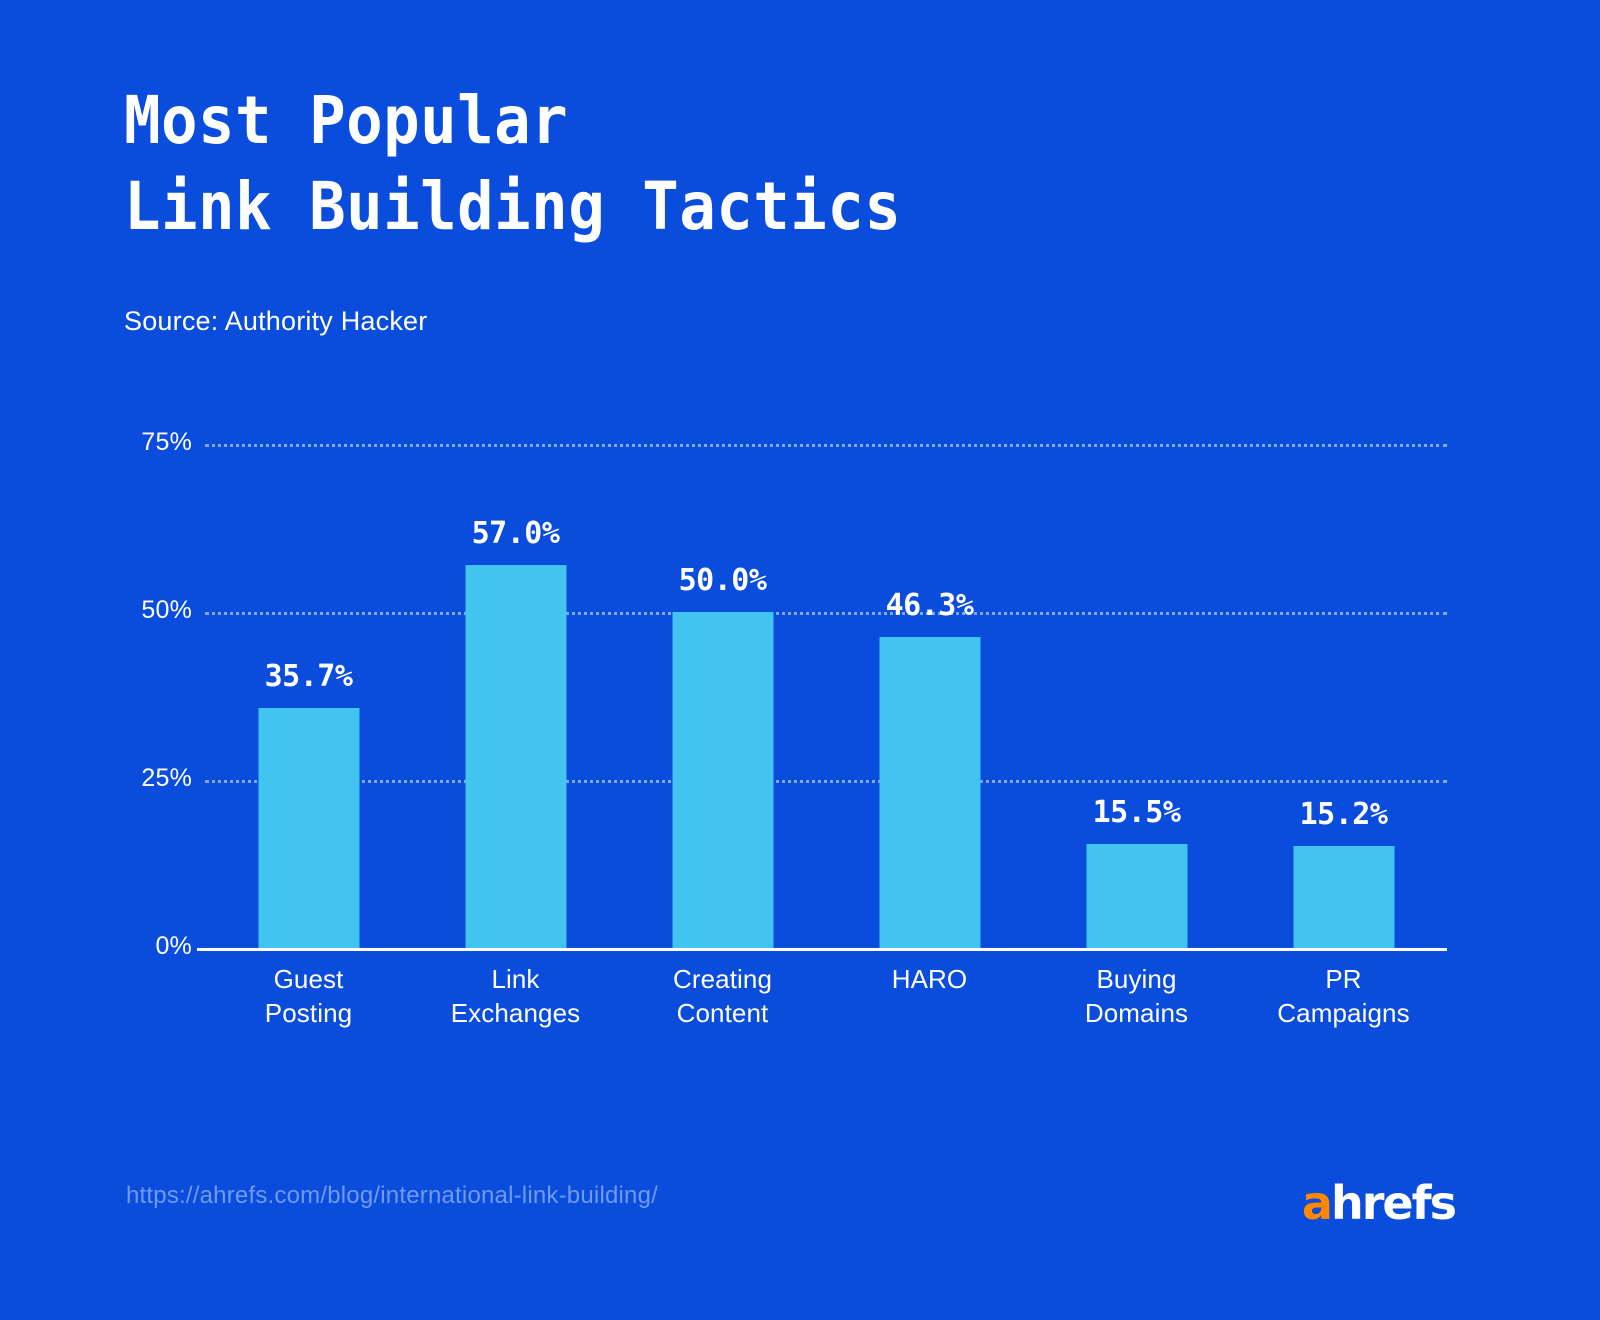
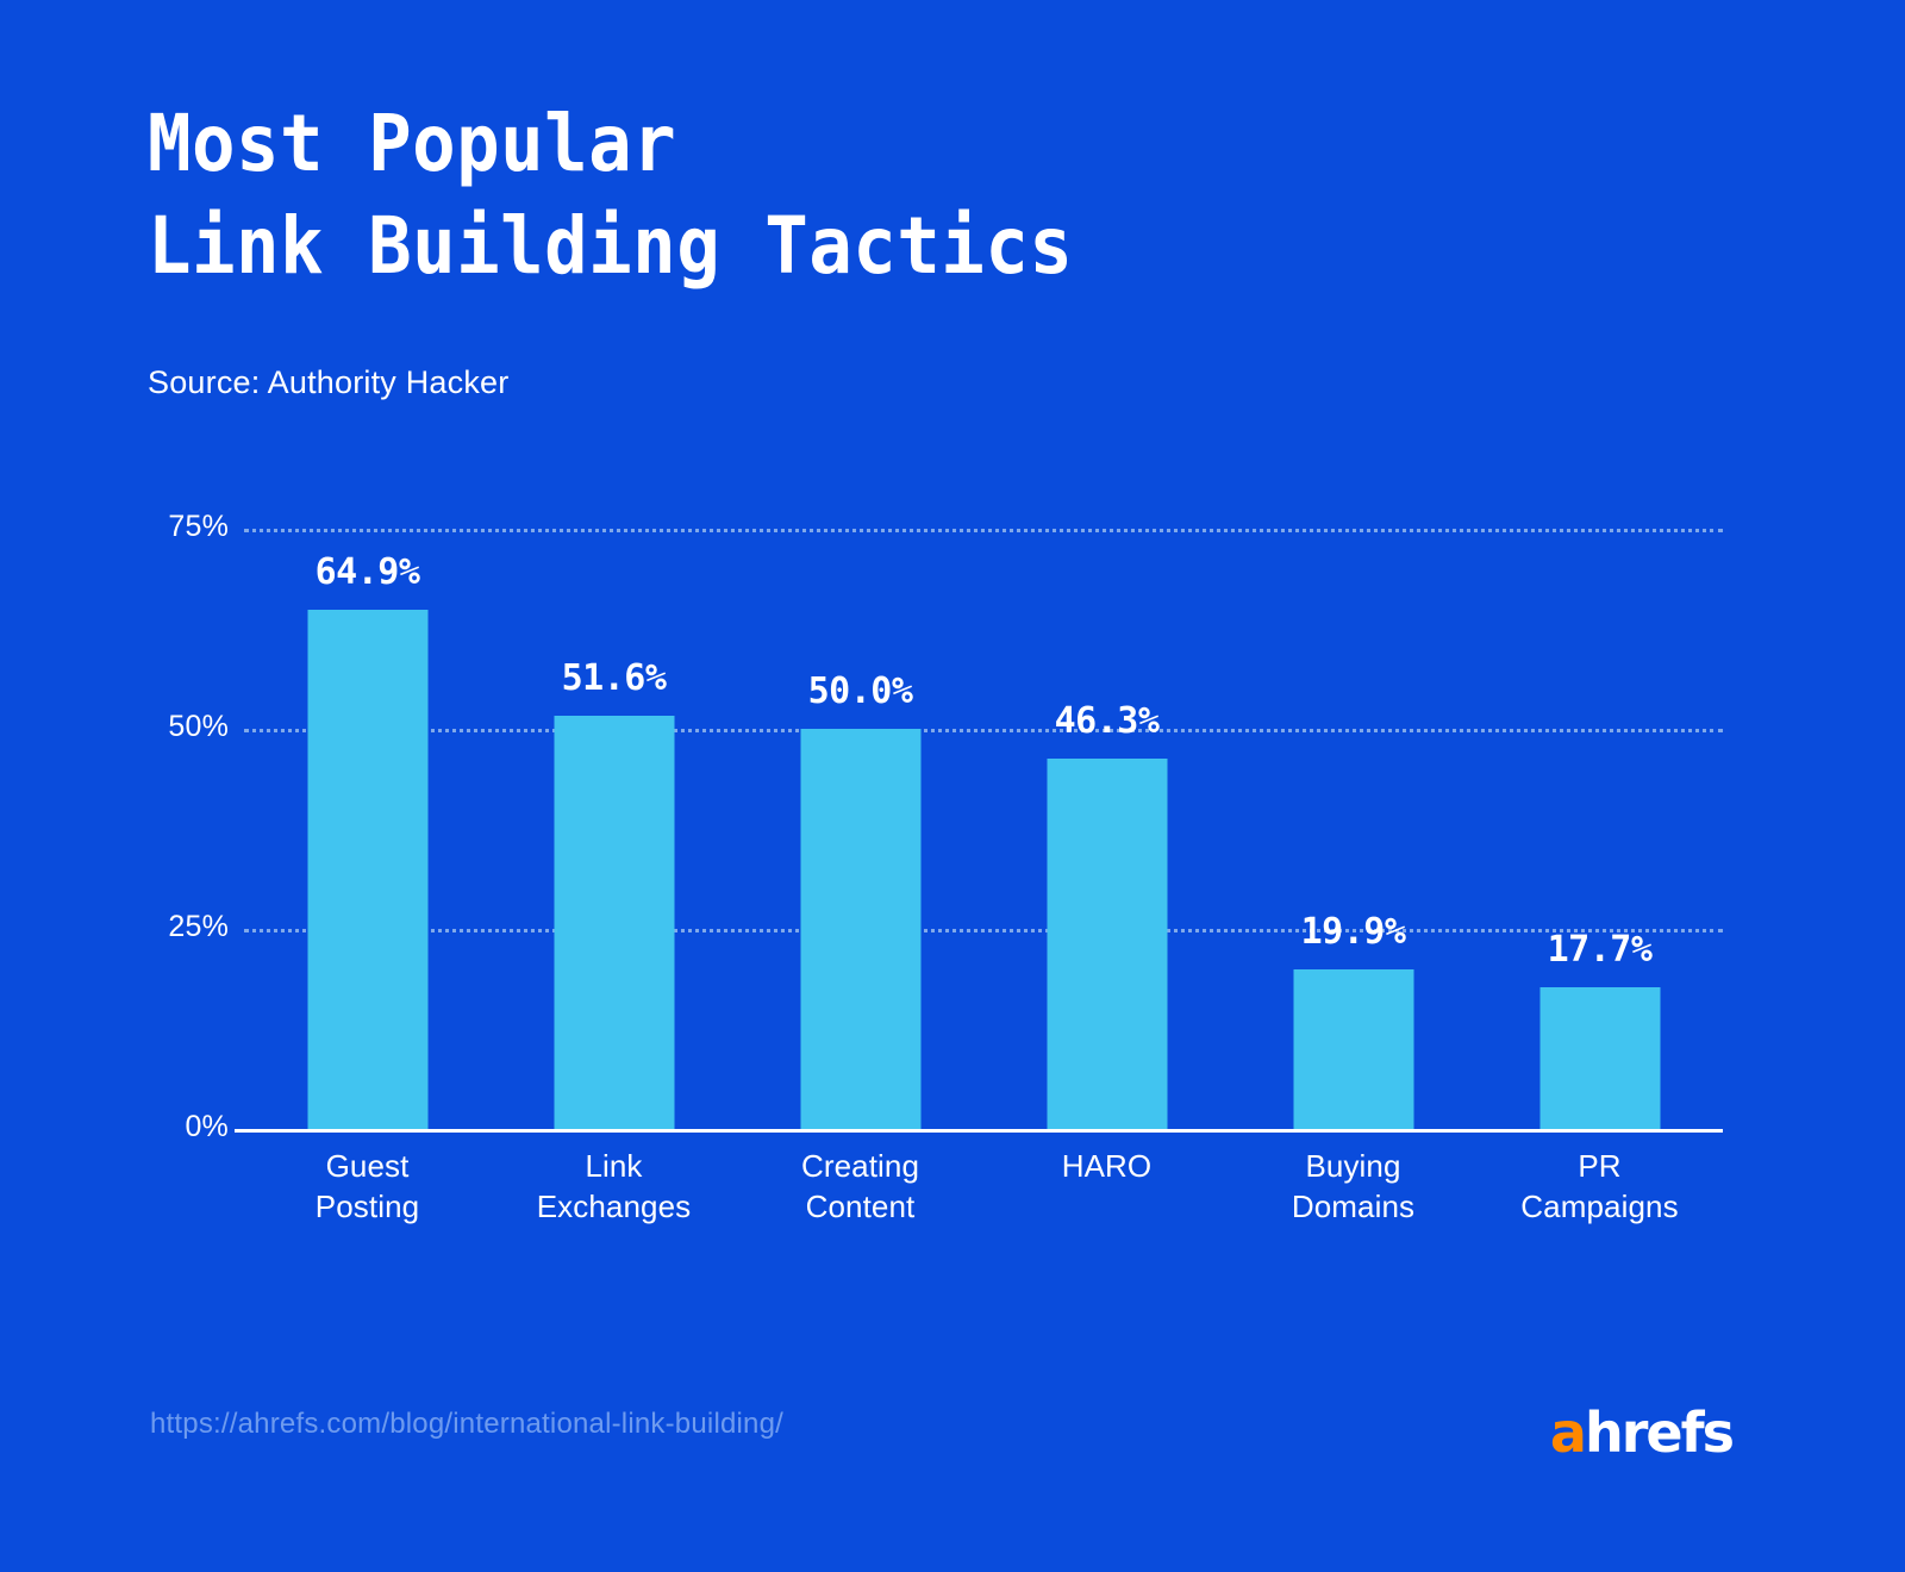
Guest Posting: 35.7% -> 64.9%
Link Exchanges: 57.0% -> 51.6%
Buying Domains: 15.5% -> 19.9%
PR Campaigns: 15.2% -> 17.7%
